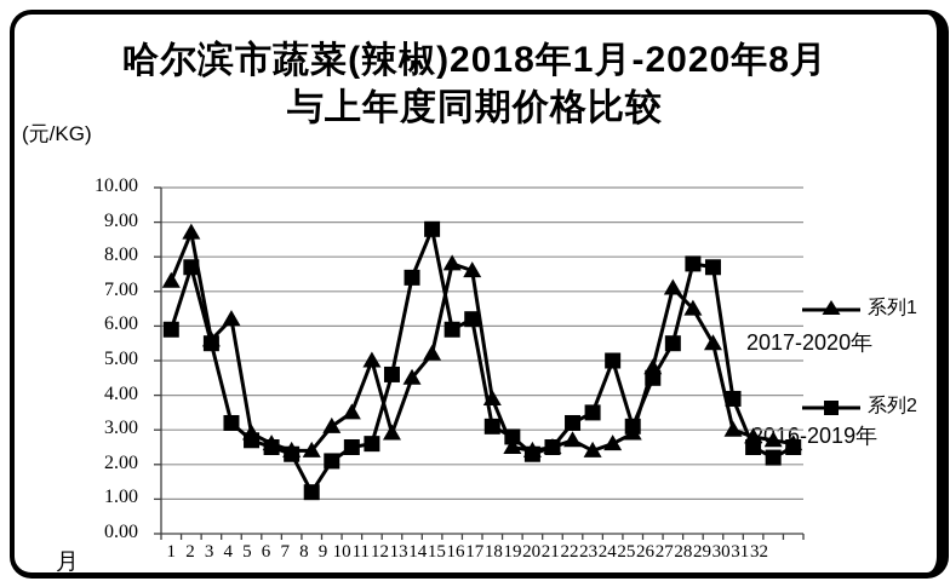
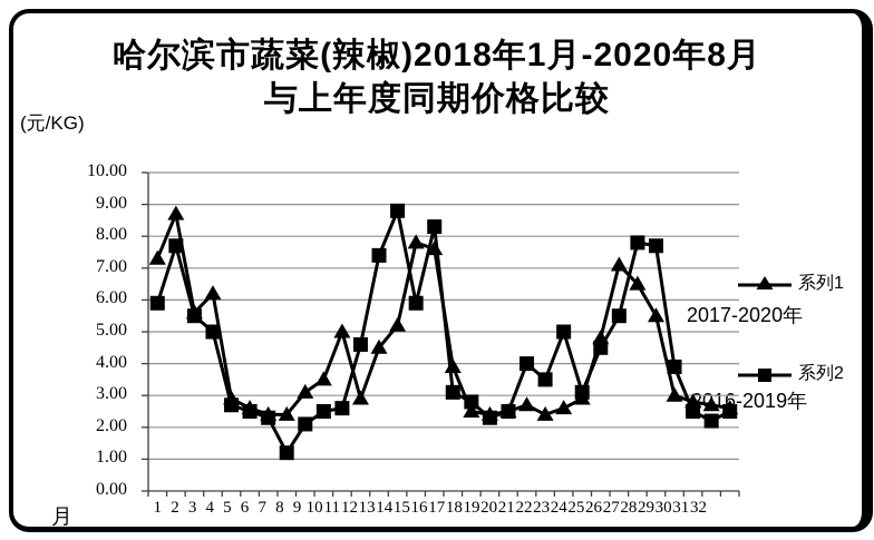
系列2/4: 3.2 -> 5.0
系列2/16: 6.2 -> 8.3
系列2/21: 3.2 -> 4.0
